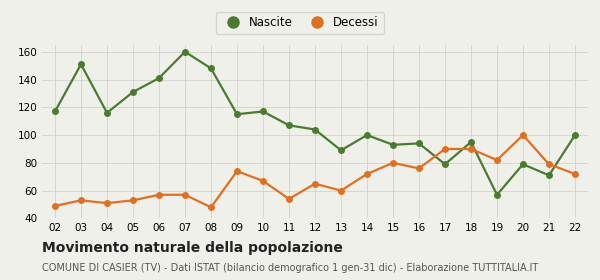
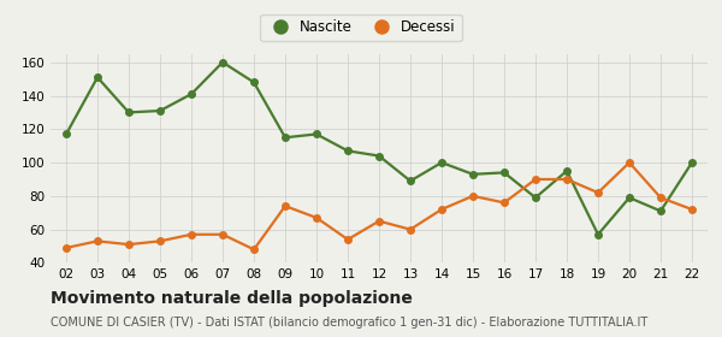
Nascite/04: 116 -> 130
